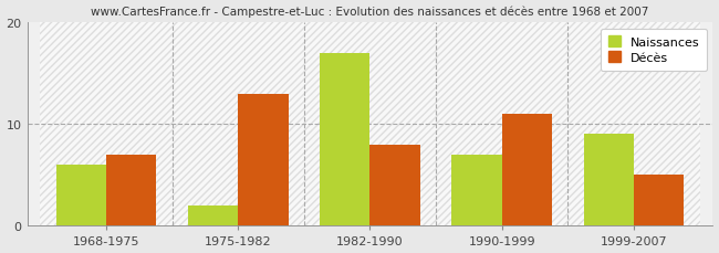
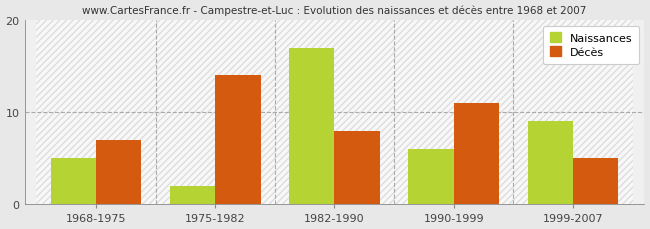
Naissances/1968-1975: 6 -> 5
Décès/1975-1982: 13 -> 14
Naissances/1990-1999: 7 -> 6
